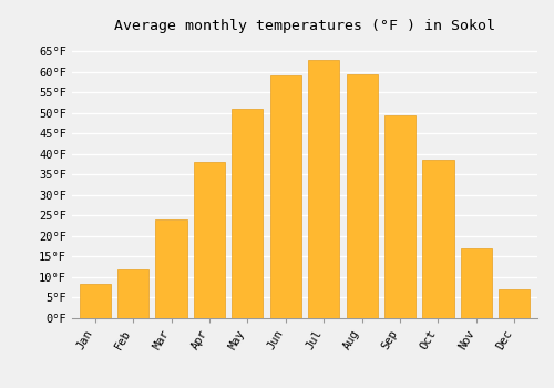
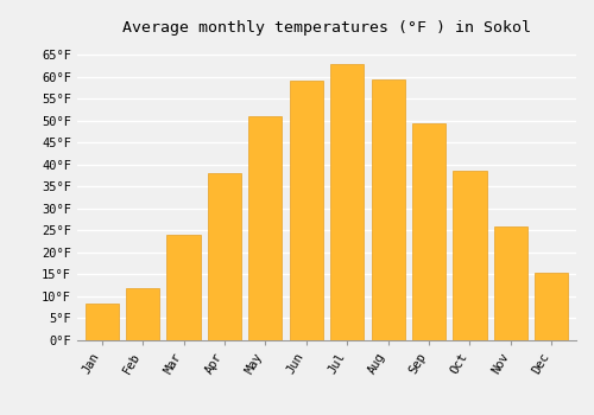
Nov: 17.0°F -> 26.0°F
Dec: 7.0°F -> 15.5°F
